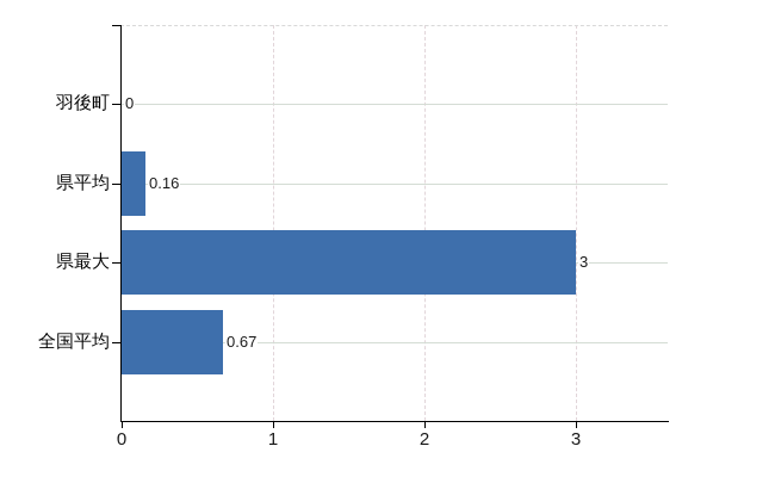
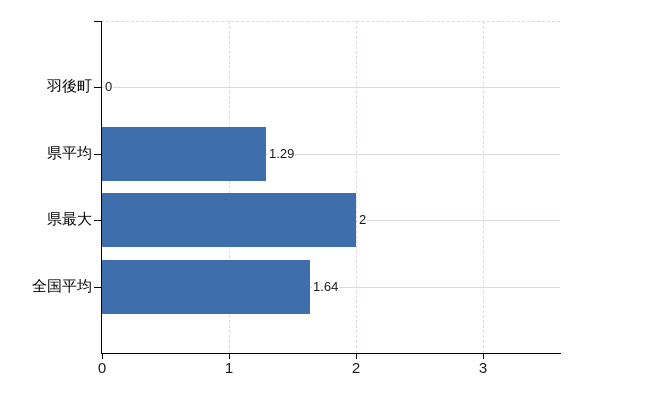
県平均: 0.16 -> 1.29
県最大: 3 -> 2
全国平均: 0.67 -> 1.64
